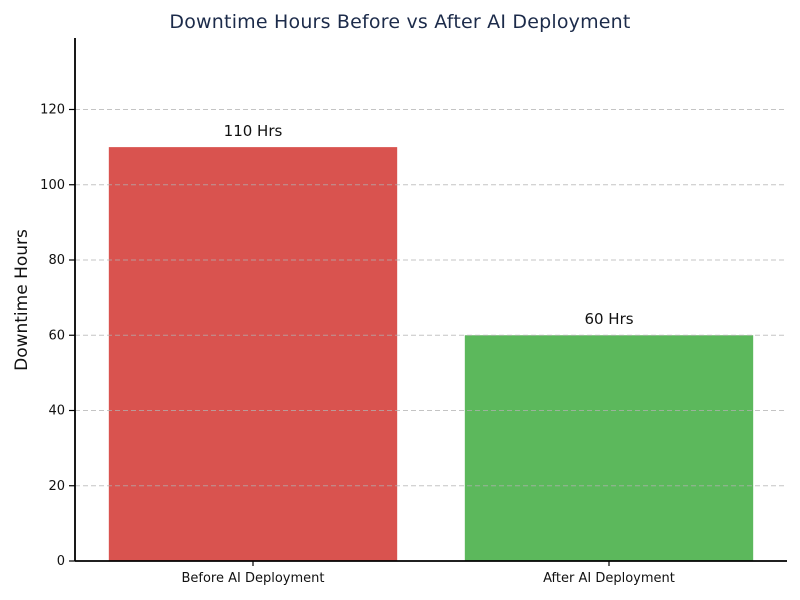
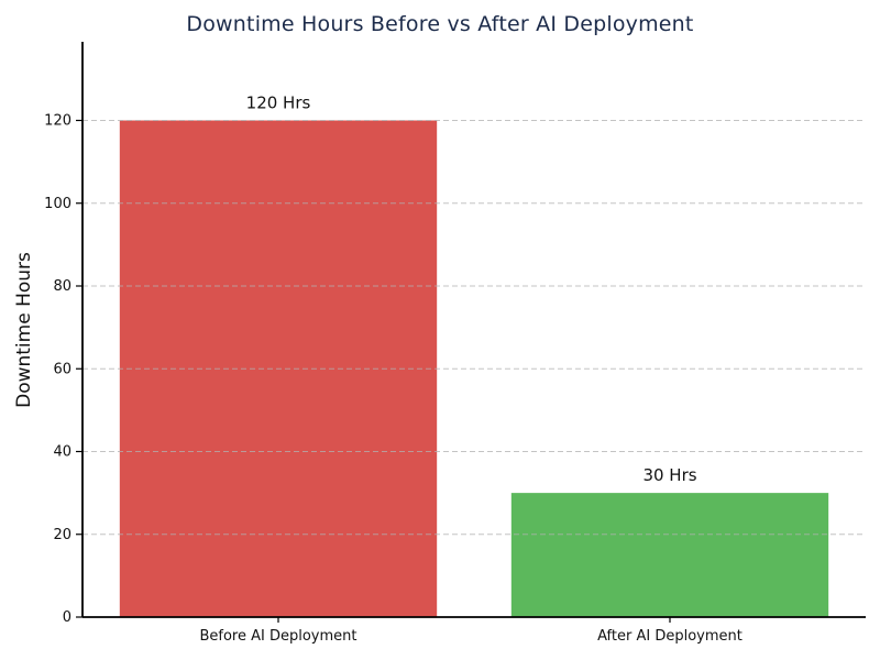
Before AI Deployment: 110 -> 120
After AI Deployment: 60 -> 30
